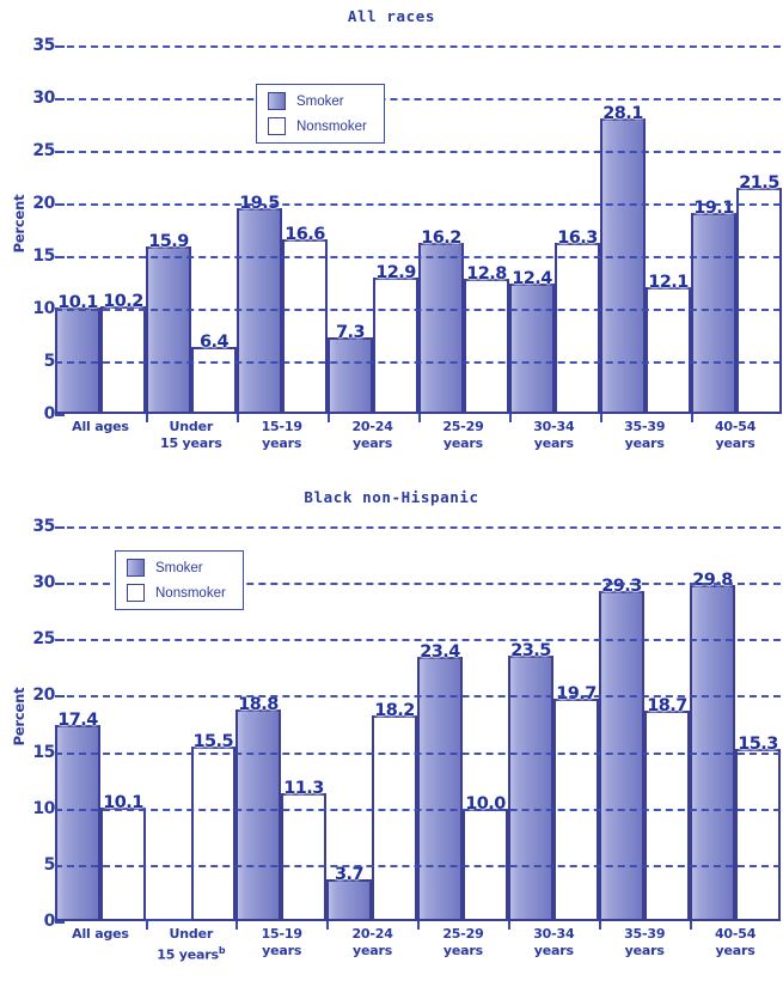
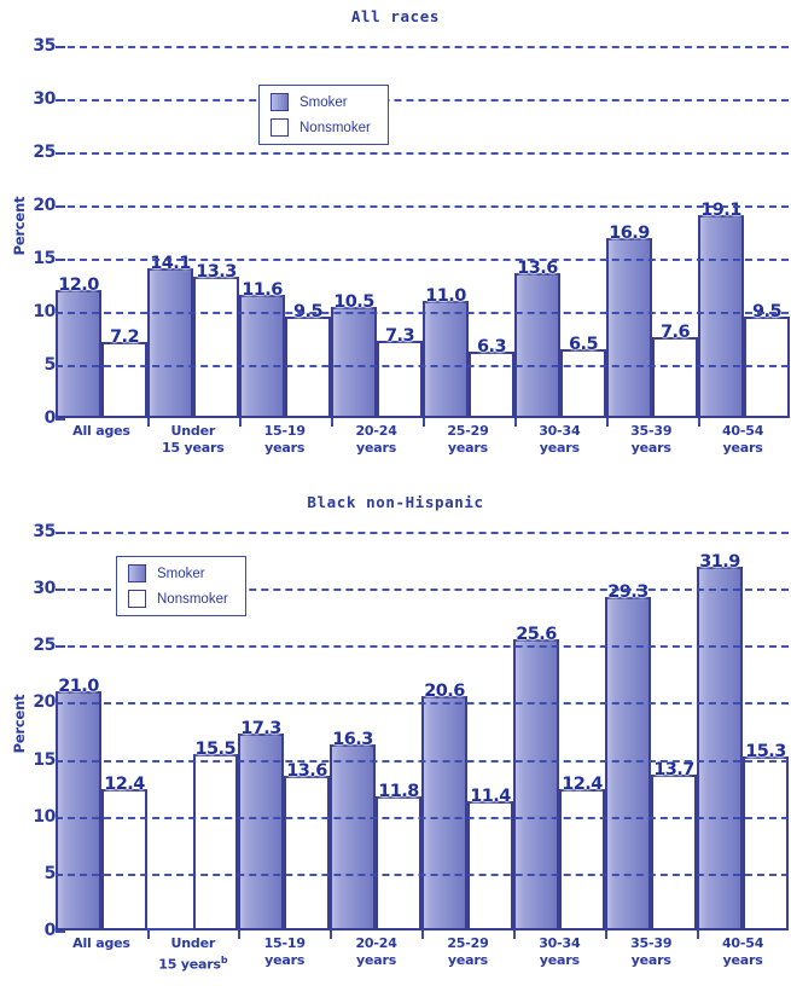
All races/Smoker/All ages: 10.1 -> 12.0
All races/Nonsmoker/All ages: 10.2 -> 7.2
All races/Smoker/Under 15 years: 15.9 -> 14.1
All races/Nonsmoker/Under 15 years: 6.4 -> 13.3
All races/Smoker/15-19 years: 19.5 -> 11.6
All races/Nonsmoker/15-19 years: 16.6 -> 9.5
All races/Smoker/20-24 years: 7.3 -> 10.5
All races/Nonsmoker/20-24 years: 12.9 -> 7.3
All races/Smoker/25-29 years: 16.2 -> 11.0
All races/Nonsmoker/25-29 years: 12.8 -> 6.3
All races/Smoker/30-34 years: 12.4 -> 13.6
All races/Nonsmoker/30-34 years: 16.3 -> 6.5
All races/Smoker/35-39 years: 28.1 -> 16.9
All races/Nonsmoker/35-39 years: 12.1 -> 7.6
All races/Nonsmoker/40-54 years: 21.5 -> 9.5
Black non-Hispanic/Smoker/All ages: 17.4 -> 21.0
Black non-Hispanic/Nonsmoker/All ages: 10.1 -> 12.4
Black non-Hispanic/Smoker/15-19 years: 18.8 -> 17.3
Black non-Hispanic/Nonsmoker/15-19 years: 11.3 -> 13.6
Black non-Hispanic/Smoker/20-24 years: 3.7 -> 16.3
Black non-Hispanic/Nonsmoker/20-24 years: 18.2 -> 11.8
Black non-Hispanic/Smoker/25-29 years: 23.4 -> 20.6
Black non-Hispanic/Nonsmoker/25-29 years: 10.0 -> 11.4
Black non-Hispanic/Smoker/30-34 years: 23.5 -> 25.6
Black non-Hispanic/Nonsmoker/30-34 years: 19.7 -> 12.4
Black non-Hispanic/Nonsmoker/35-39 years: 18.7 -> 13.7
Black non-Hispanic/Smoker/40-54 years: 29.8 -> 31.9
